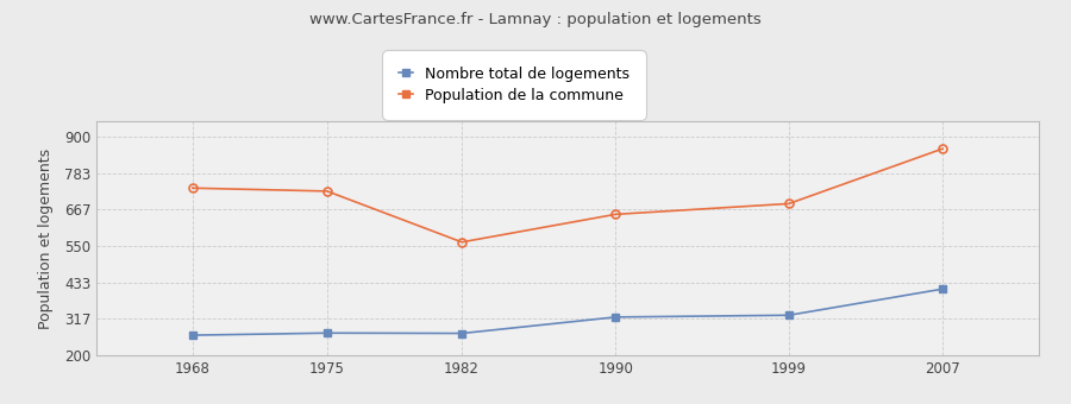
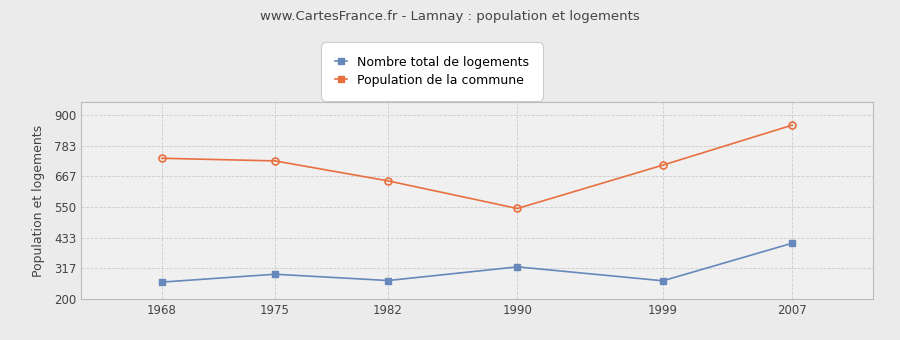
Nombre total de logements/1975: 272 -> 295
Population de la commune/1982: 563 -> 650
Population de la commune/1990: 652 -> 545
Nombre total de logements/1999: 329 -> 270
Population de la commune/1999: 686 -> 710
